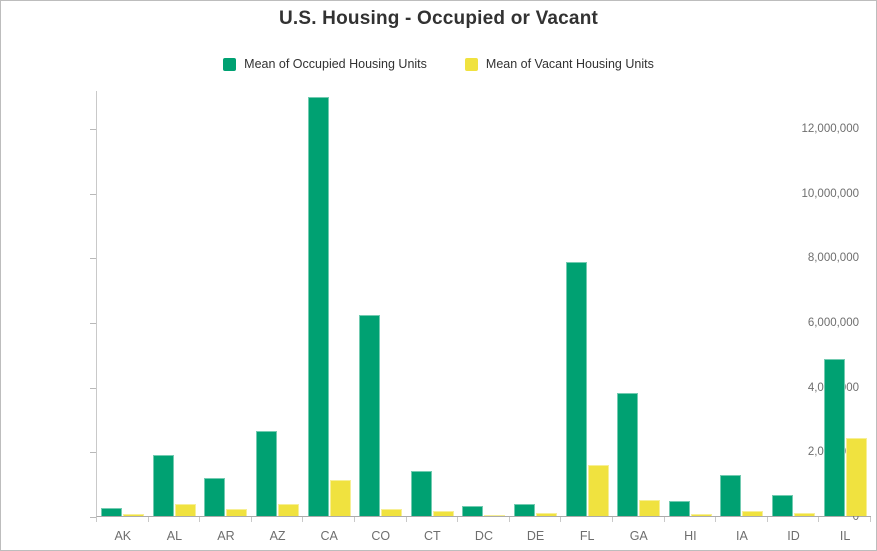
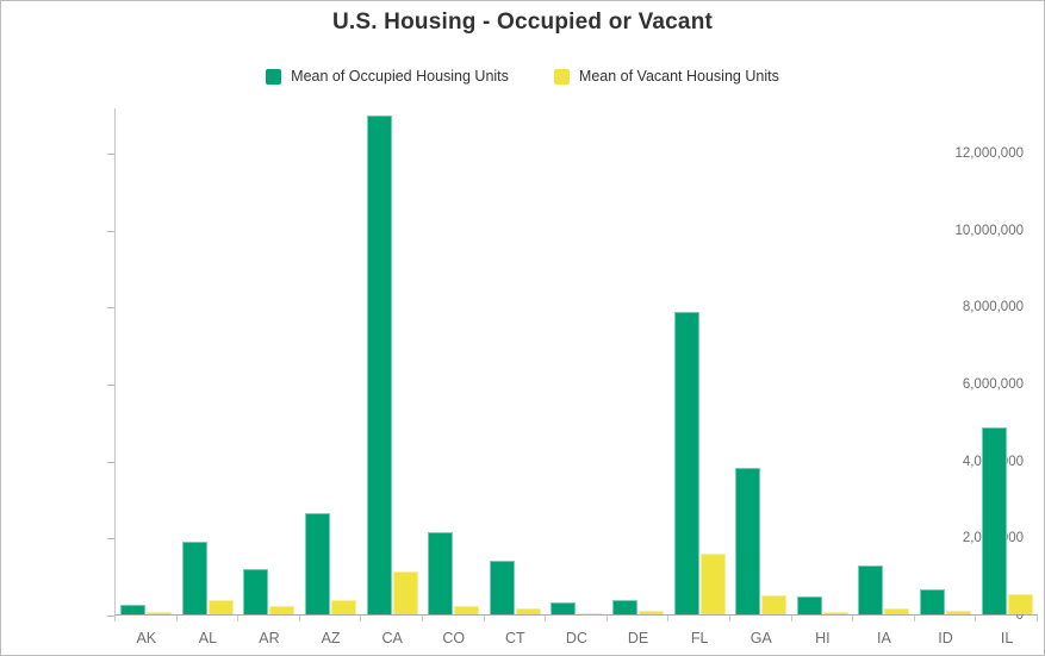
Mean of Occupied Housing Units/CO: 6200000 -> 2100000
Mean of Vacant Housing Units/IL: 2400000 -> 500000
